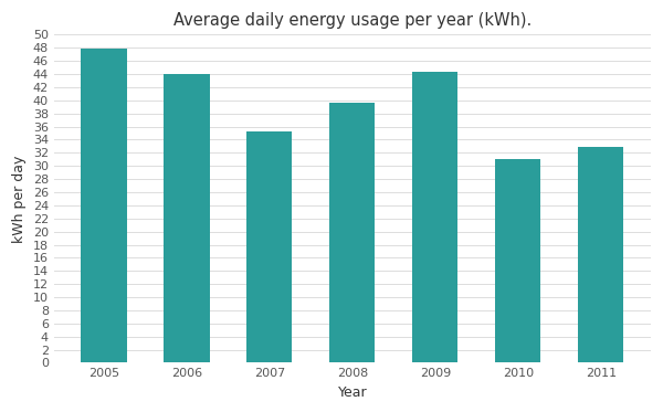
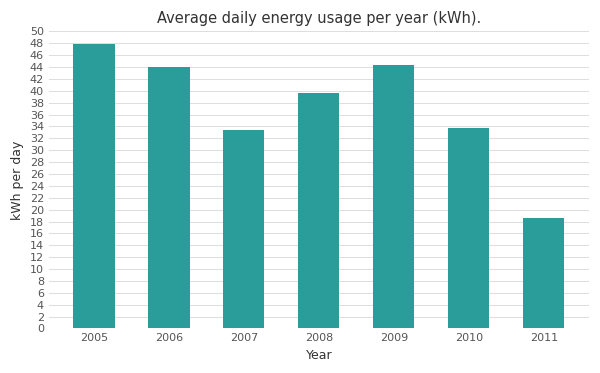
2007: 35.2 -> 33.4
2010: 31.1 -> 33.8
2011: 32.9 -> 18.6
